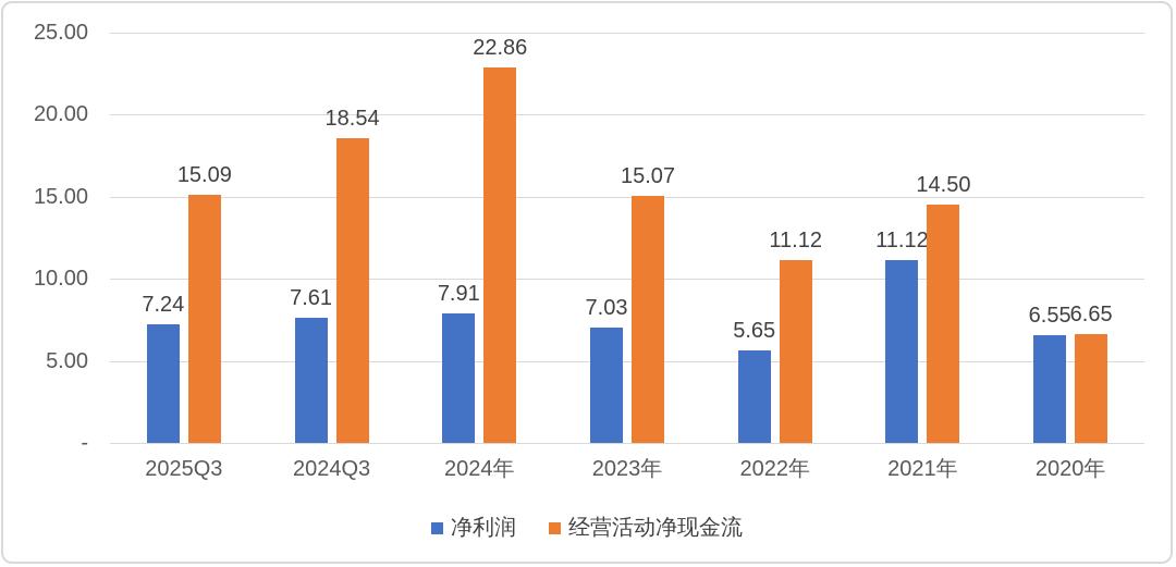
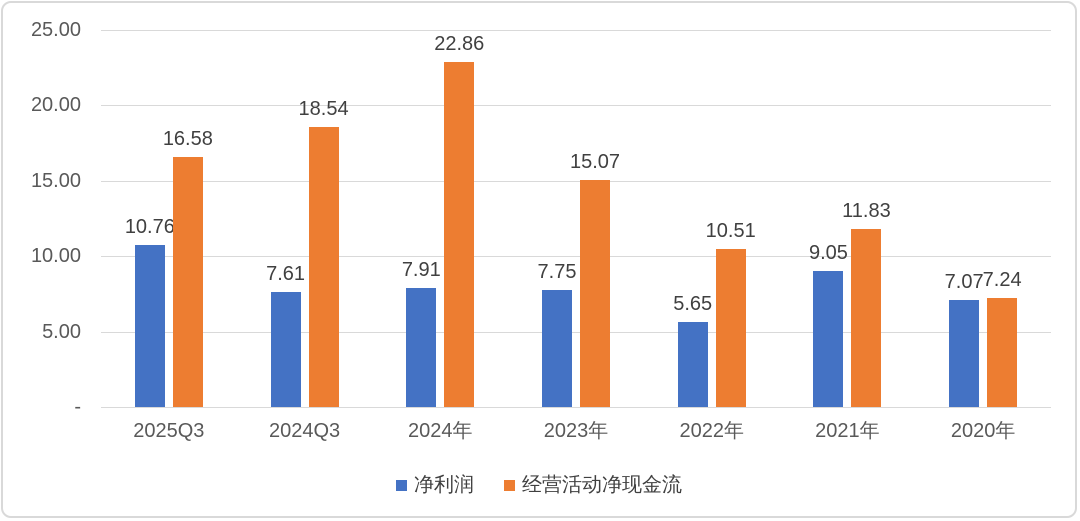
净利润/2025Q3: 7.24 -> 10.76
经营活动净现金流/2025Q3: 15.09 -> 16.58
净利润/2023年: 7.03 -> 7.75
经营活动净现金流/2022年: 11.12 -> 10.51
净利润/2021年: 11.12 -> 9.05
经营活动净现金流/2021年: 14.50 -> 11.83
净利润/2020年: 6.55 -> 7.07
经营活动净现金流/2020年: 6.65 -> 7.24
